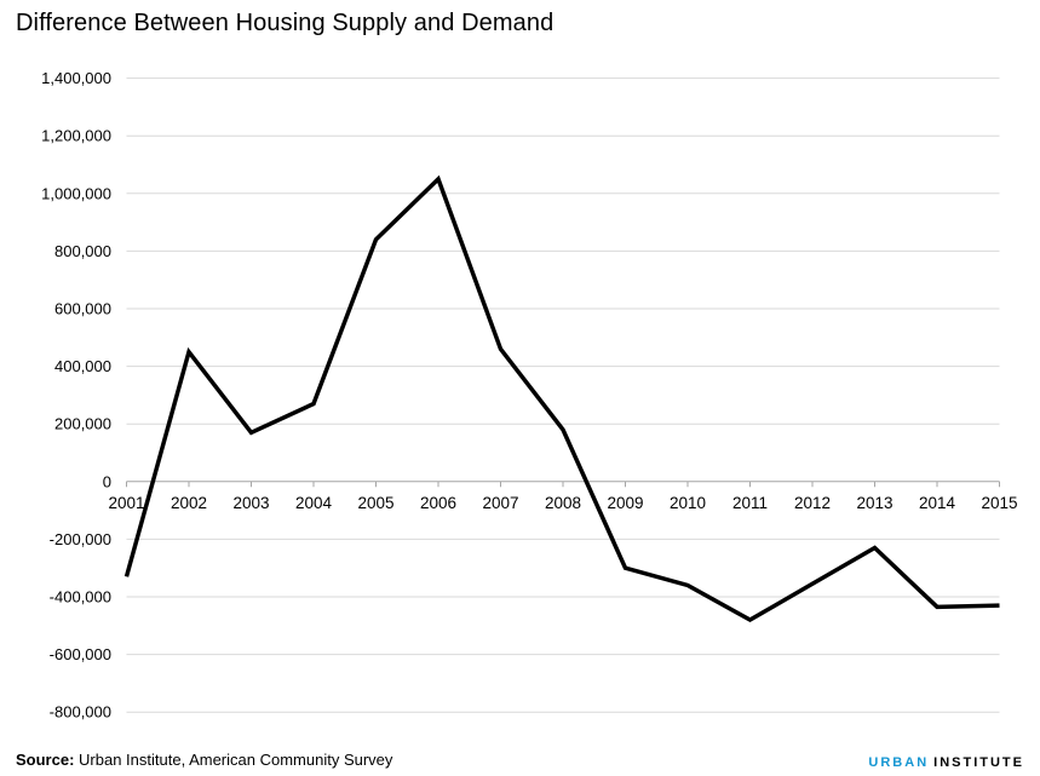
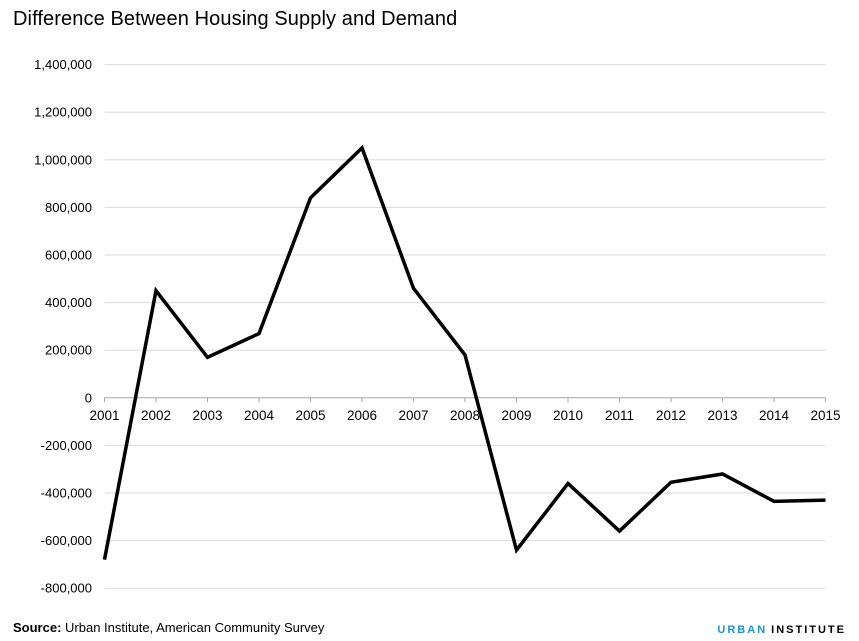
2001: -330000 -> -680000
2009: -300000 -> -640000
2011: -480000 -> -560000
2013: -230000 -> -320000
